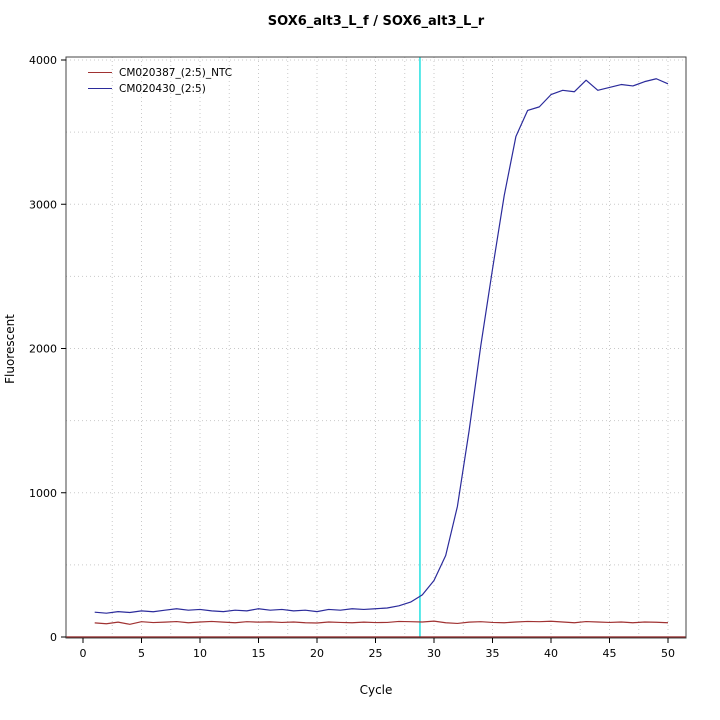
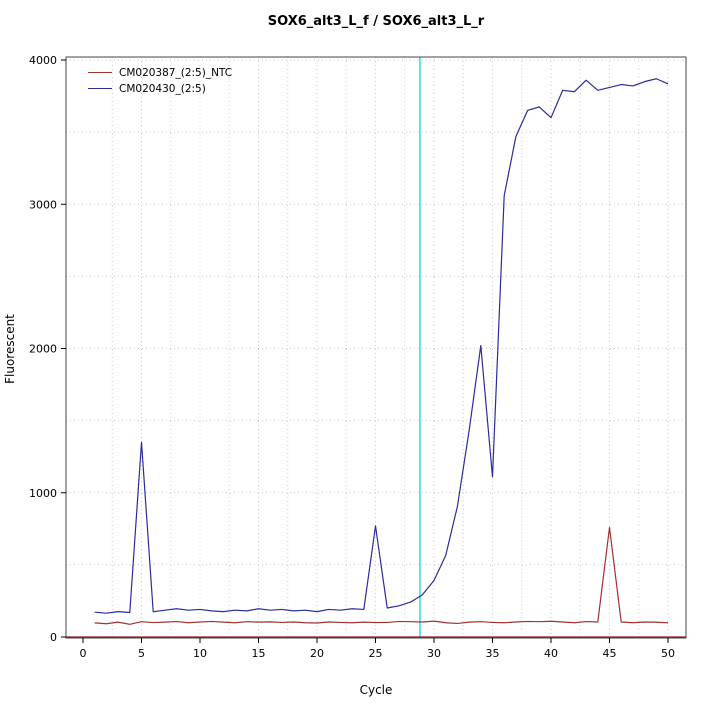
CM020430_(2:5)/5: 180 -> 1350
CM020430_(2:5)/25: 200 -> 770
CM020430_(2:5)/35: 2550 -> 1110
CM020430_(2:5)/40: 3760 -> 3600
CM020387_(2:5)_NTC/45: 100 -> 760
